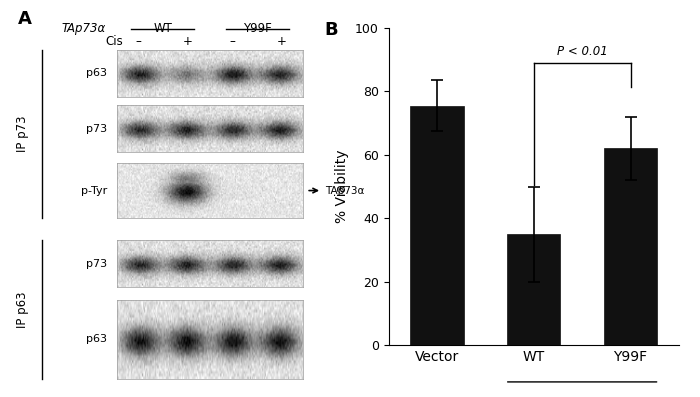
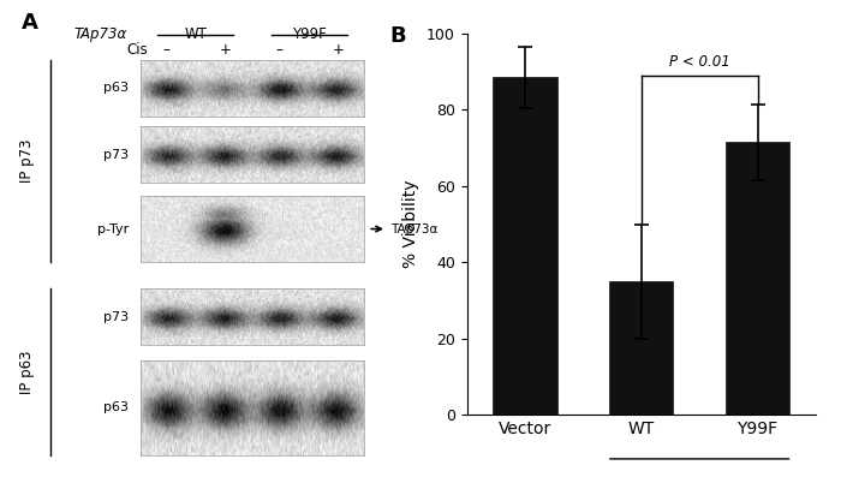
Vector: 75.5 -> 88.5
Y99F: 62.0 -> 71.5
